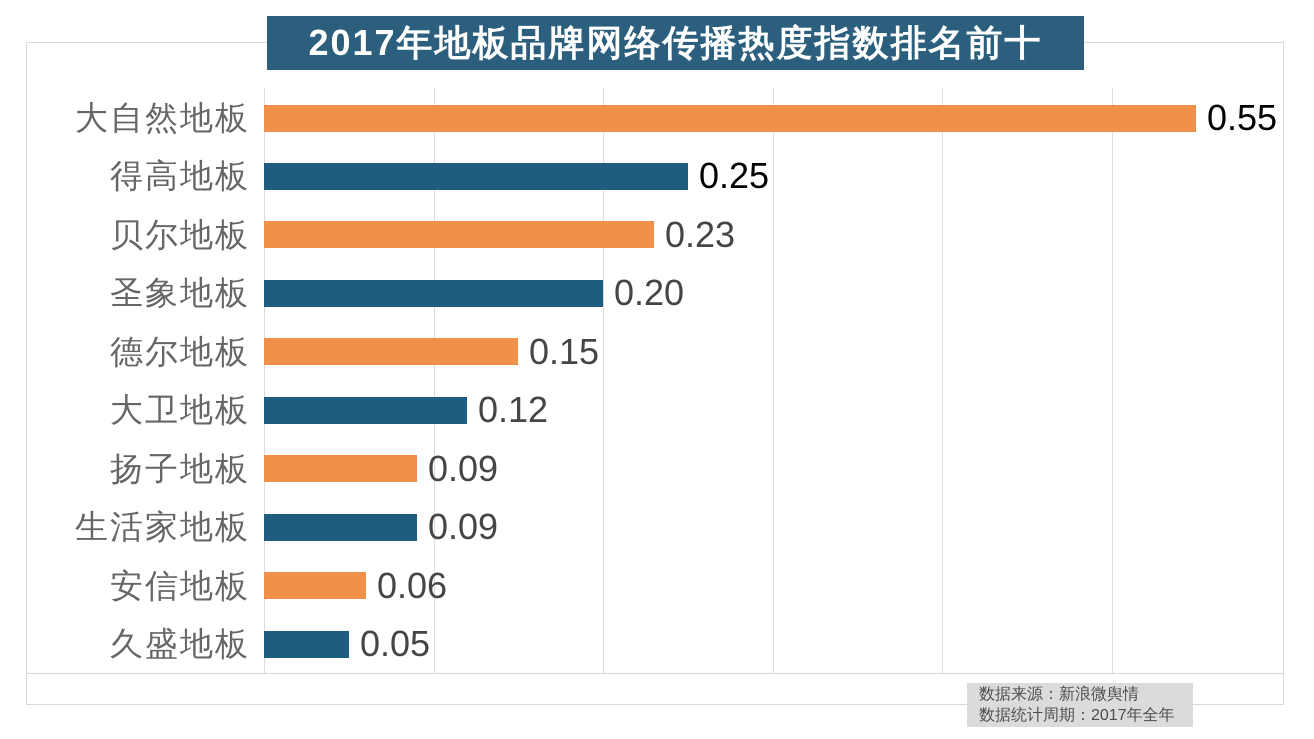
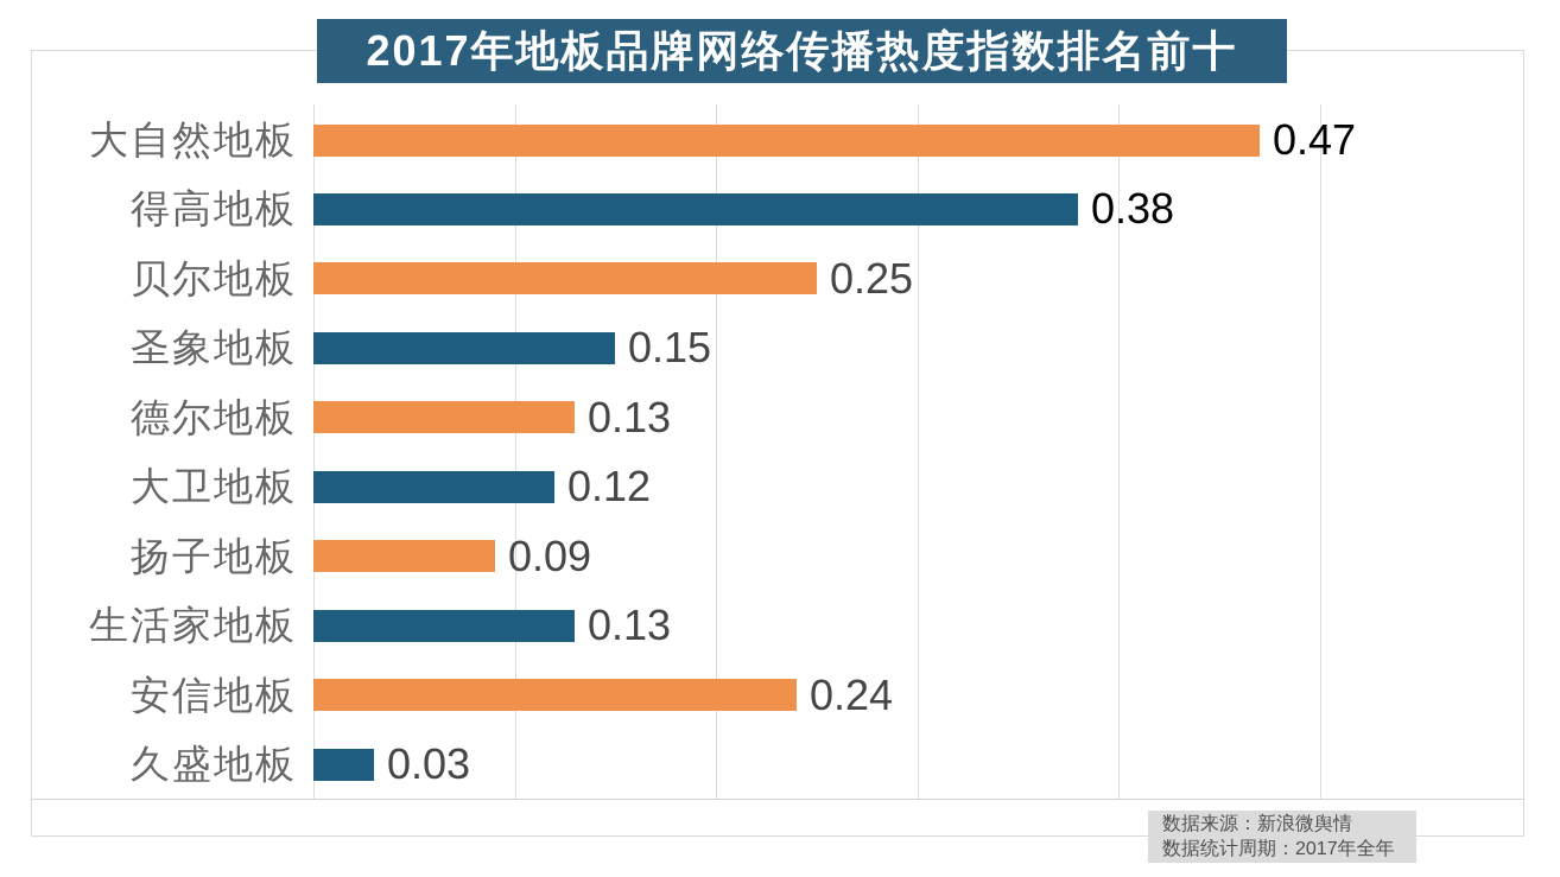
大自然地板: 0.55 -> 0.47
得高地板: 0.25 -> 0.38
贝尔地板: 0.23 -> 0.25
圣象地板: 0.20 -> 0.15
德尔地板: 0.15 -> 0.13
生活家地板: 0.09 -> 0.13
安信地板: 0.06 -> 0.24
久盛地板: 0.05 -> 0.03
